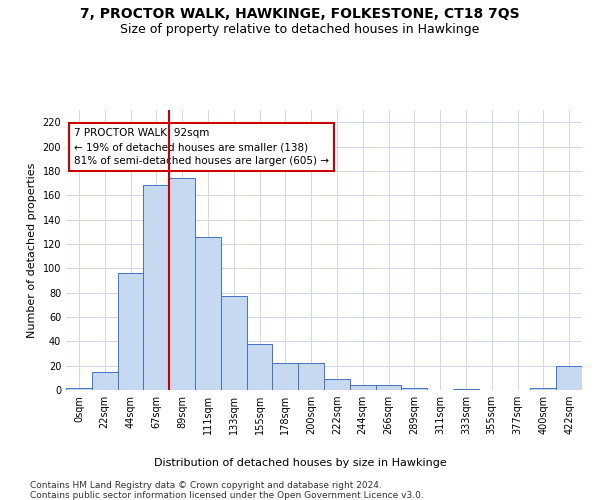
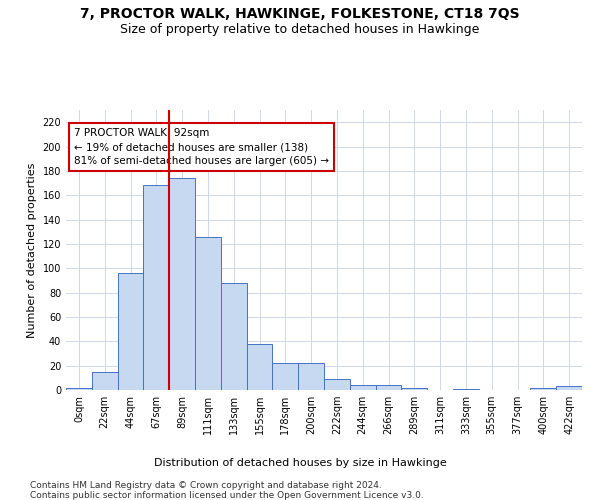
133sqm: 77 -> 88
422sqm: 20 -> 3
